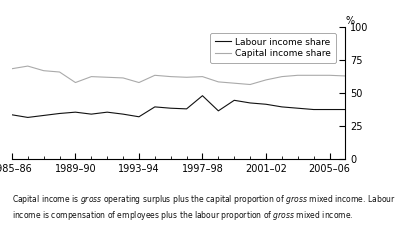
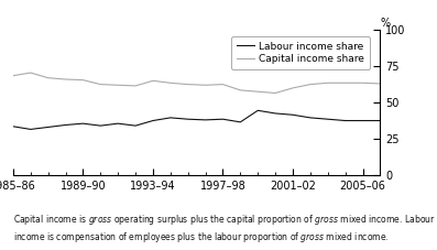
Capital income share/1989–90: 58 -> 66
Labour income share/1993–94: 32 -> 38
Capital income share/1993–94: 58 -> 65
Labour income share/1997–98: 48 -> 38
